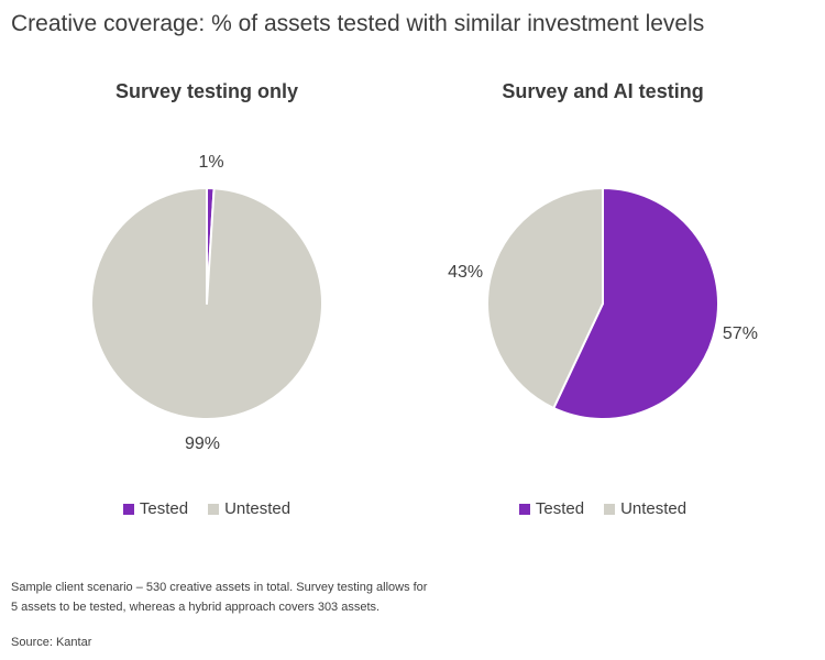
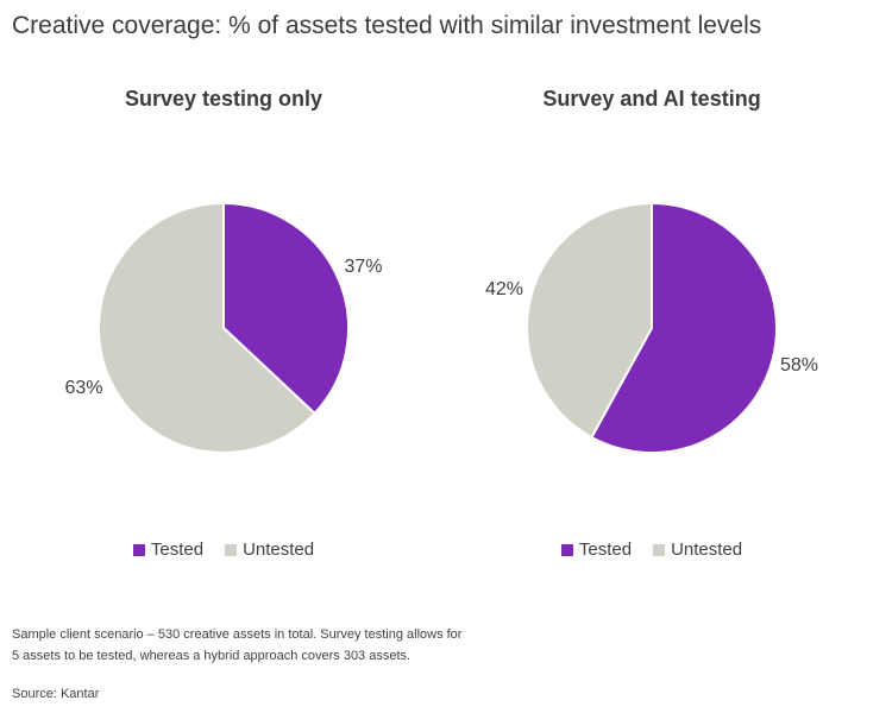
Survey testing only/Tested: 1% -> 37%
Survey testing only/Untested: 99% -> 63%
Survey and AI testing/Tested: 57% -> 58%
Survey and AI testing/Untested: 43% -> 42%
